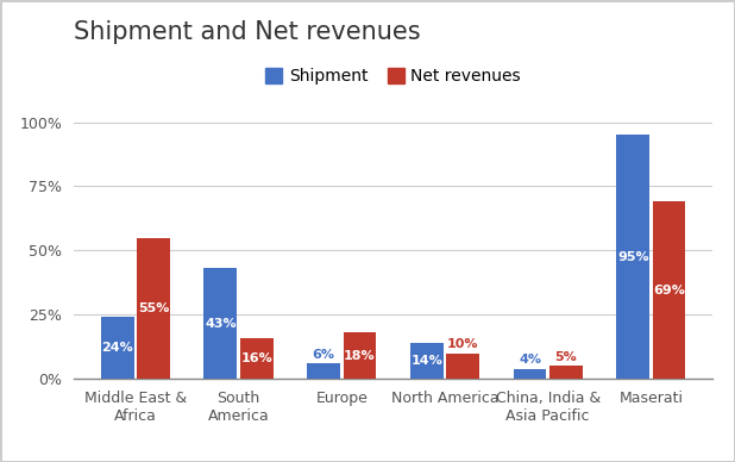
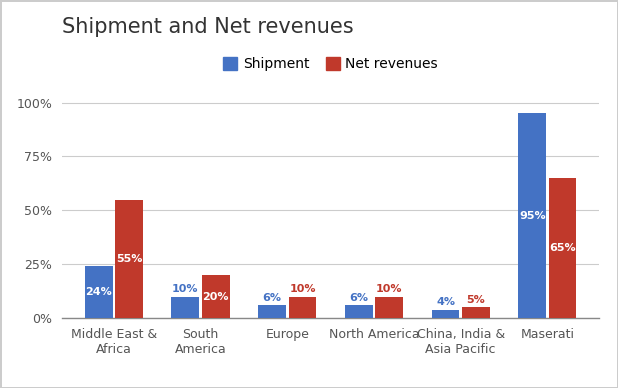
Shipment/South America: 43% -> 10%
Net revenues/South America: 16% -> 20%
Net revenues/Europe: 18% -> 10%
Shipment/North America: 14% -> 6%
Net revenues/Maserati: 69% -> 65%
